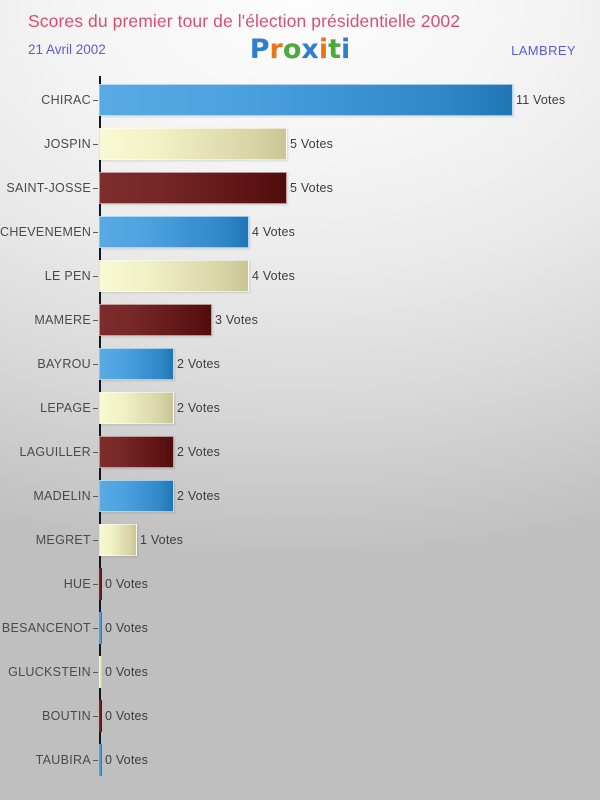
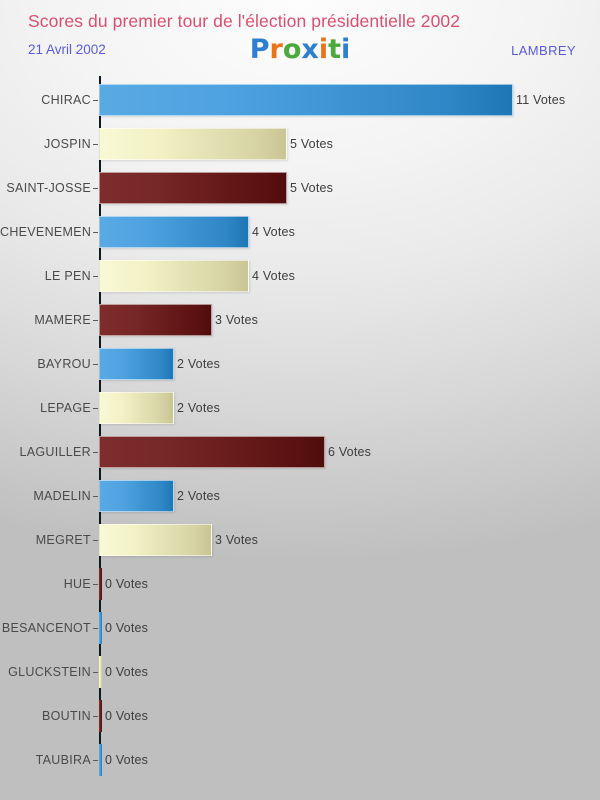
LAGUILLER: 2 -> 6
MEGRET: 1 -> 3
